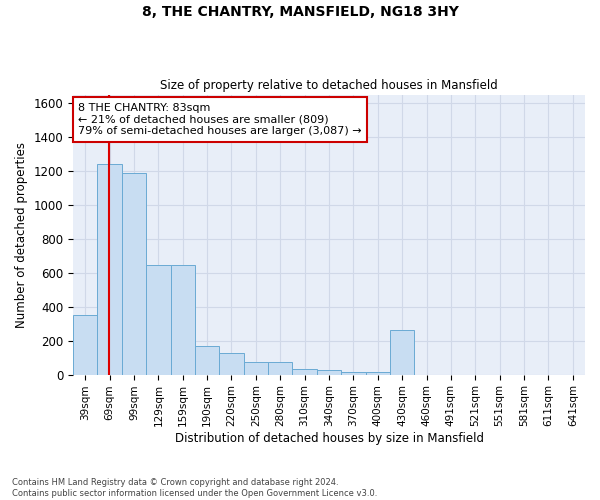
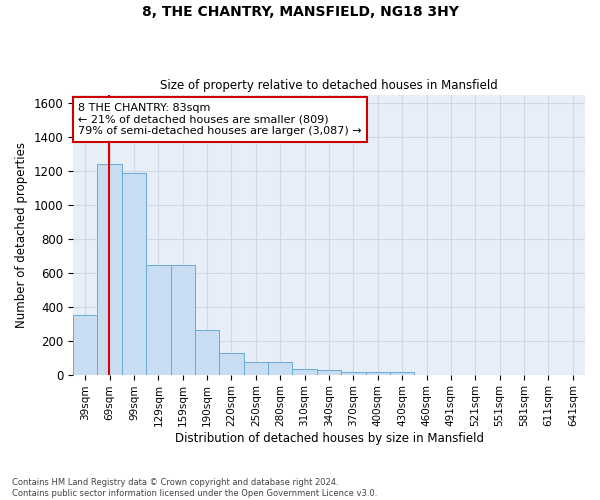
190sqm: 170 -> 260
430sqm: 260 -> 20
